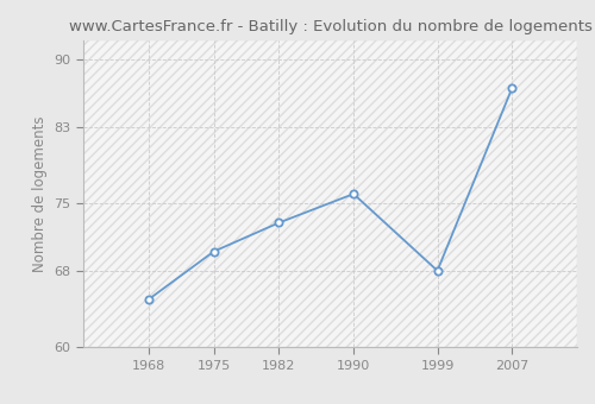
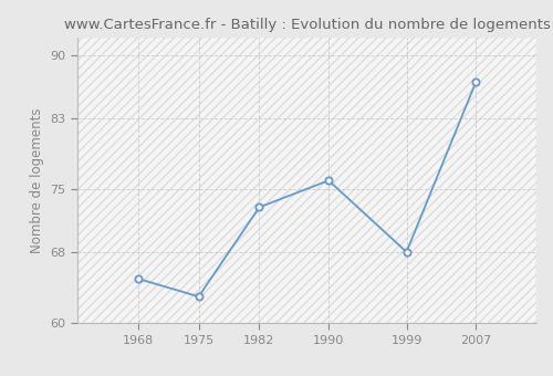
1975: 70 -> 63
